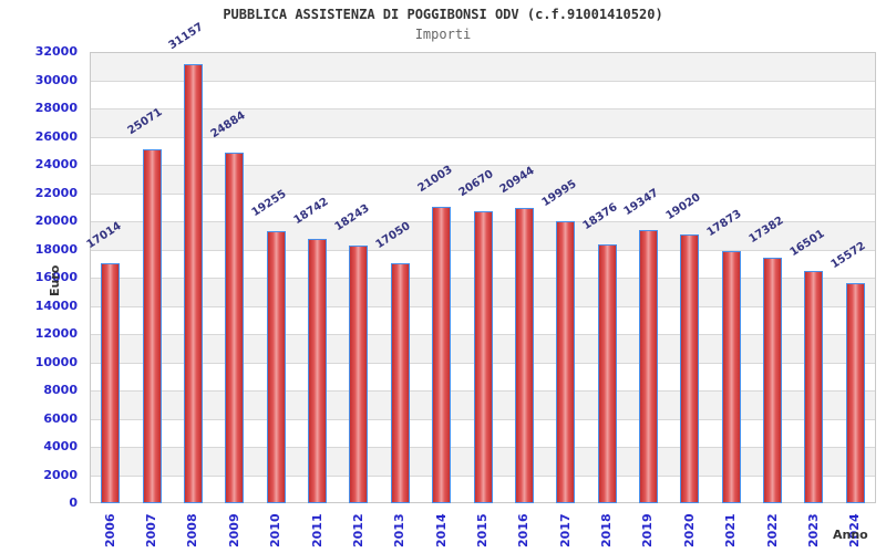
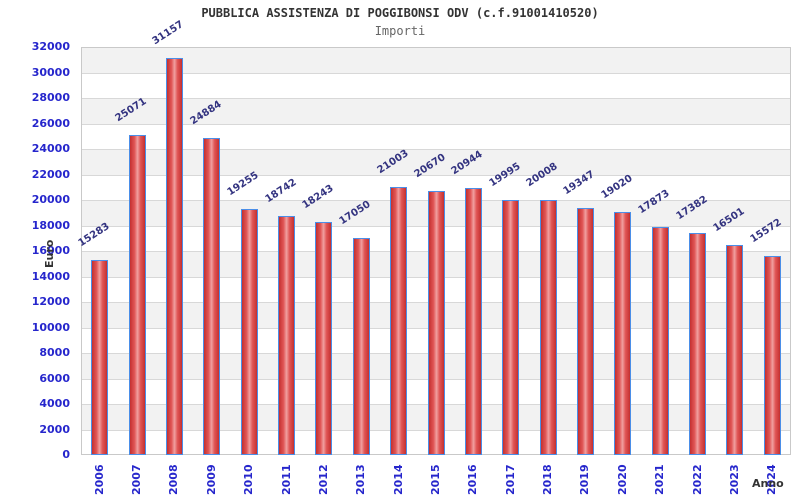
2006: 17014 -> 15283
2018: 18376 -> 20008
